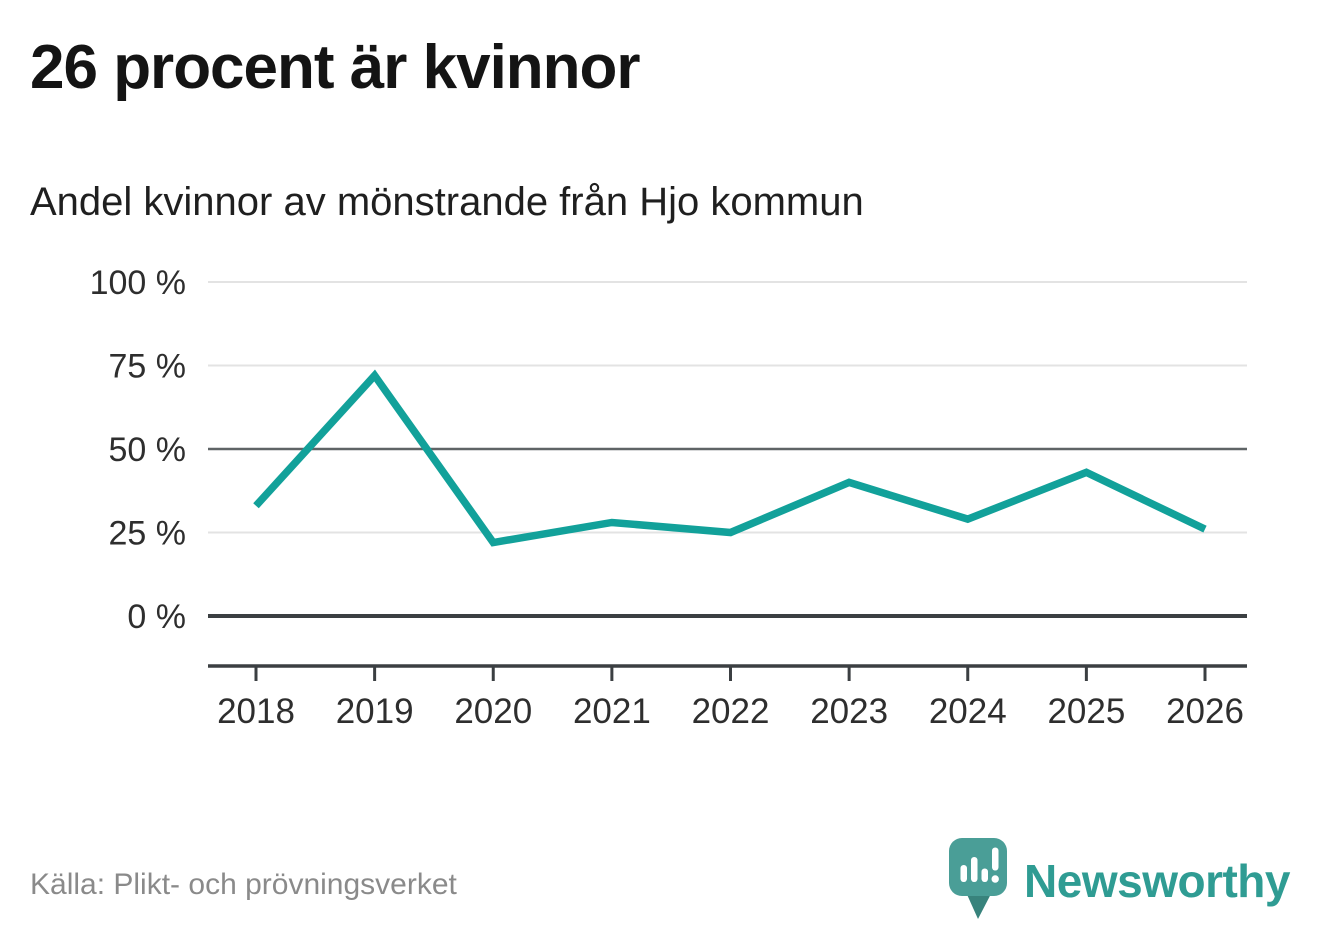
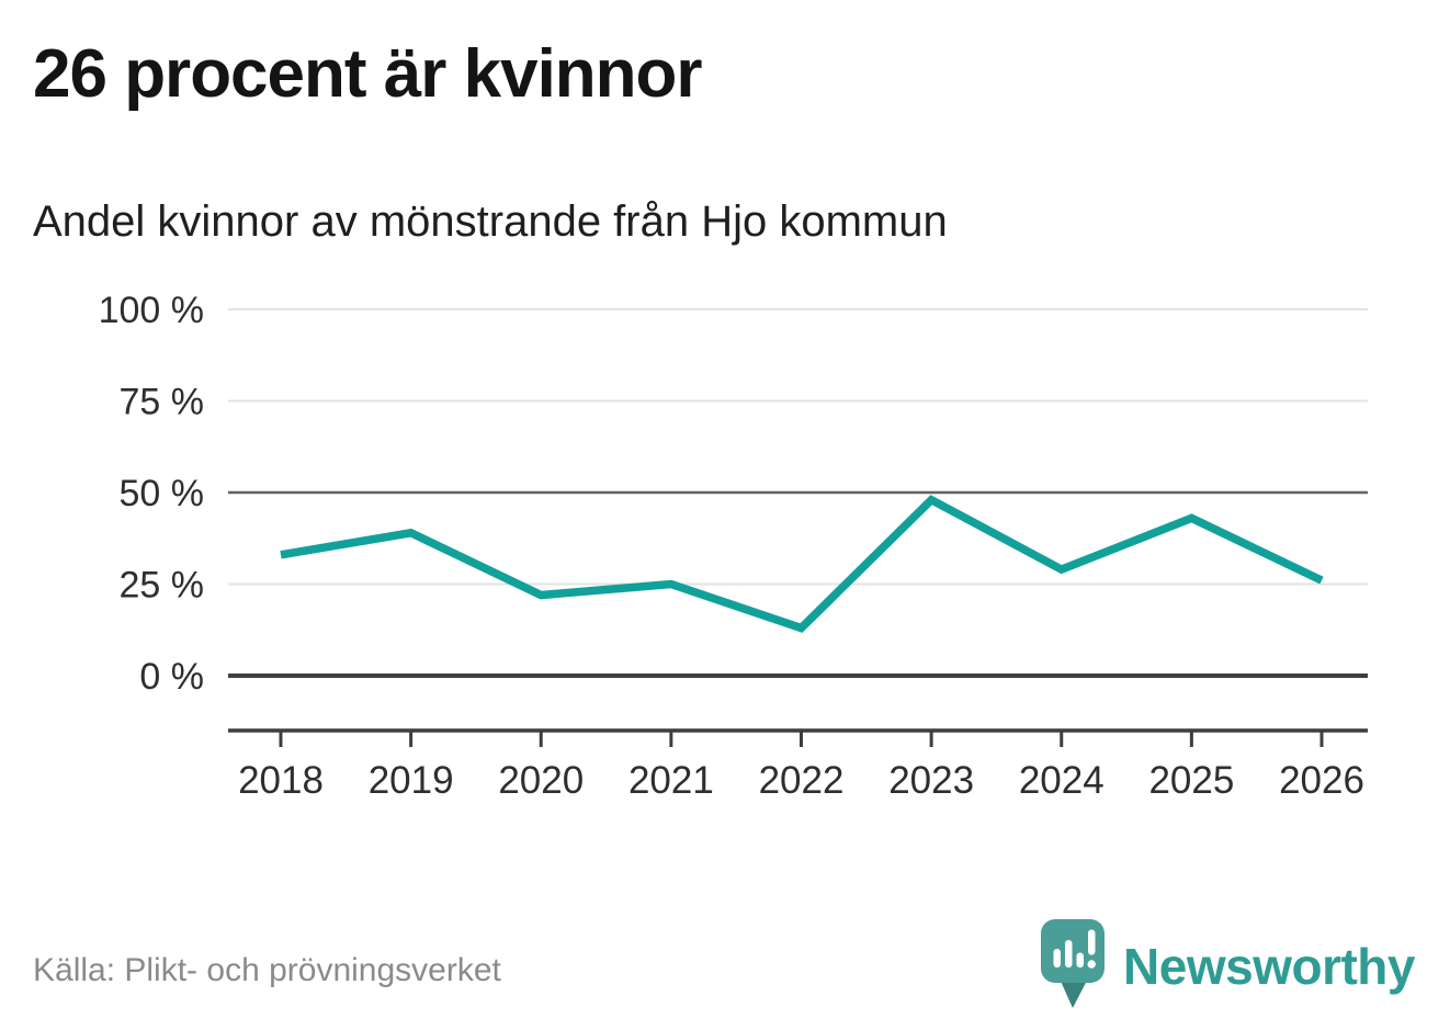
2019: 72% -> 39%
2021: 28% -> 25%
2022: 25% -> 13%
2023: 40% -> 48%
